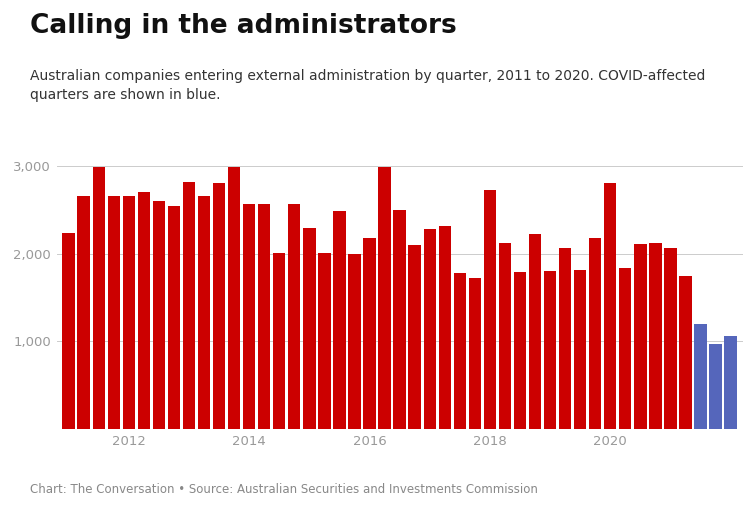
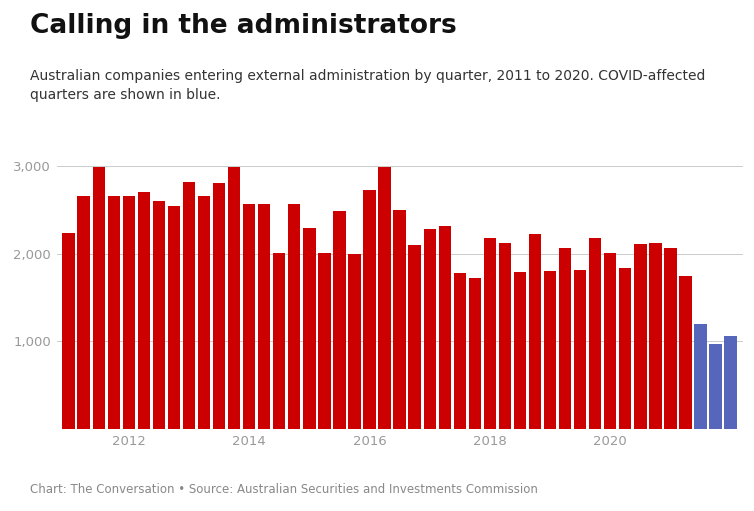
2016: 2,180 -> 2,720
2018: 2,720 -> 2,180
2020: 2,800 -> 2,010
